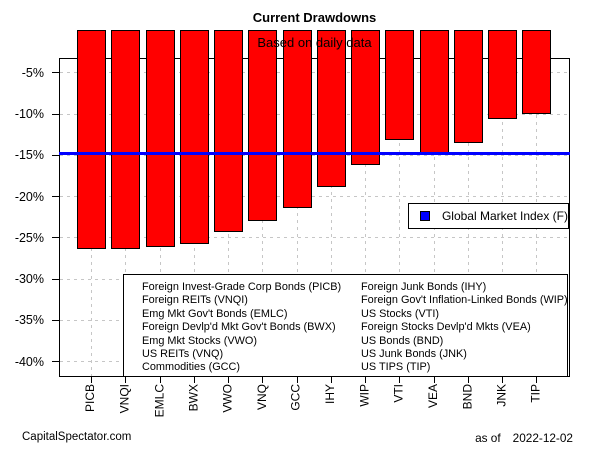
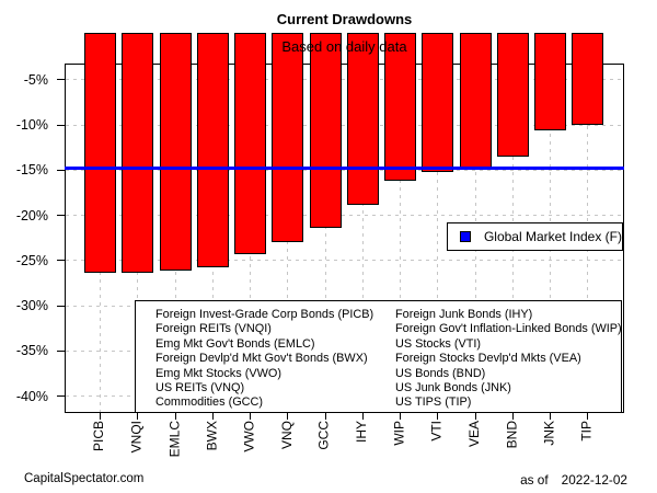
VTI: -13% -> -15%
